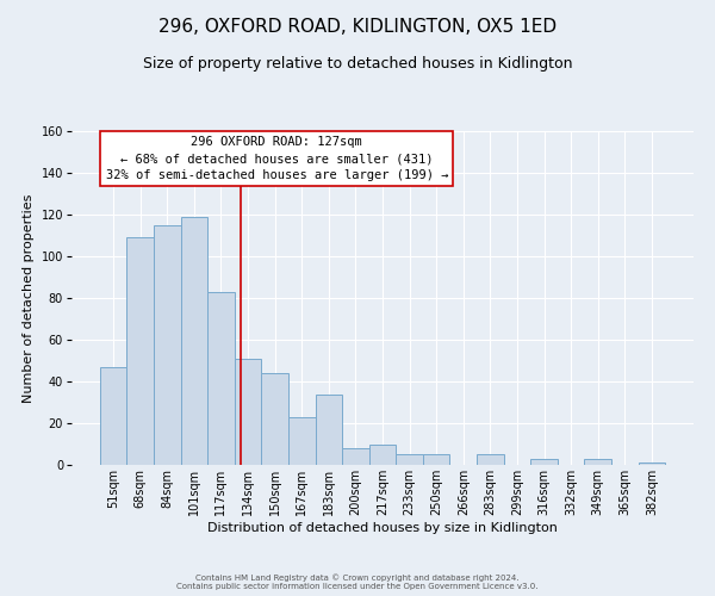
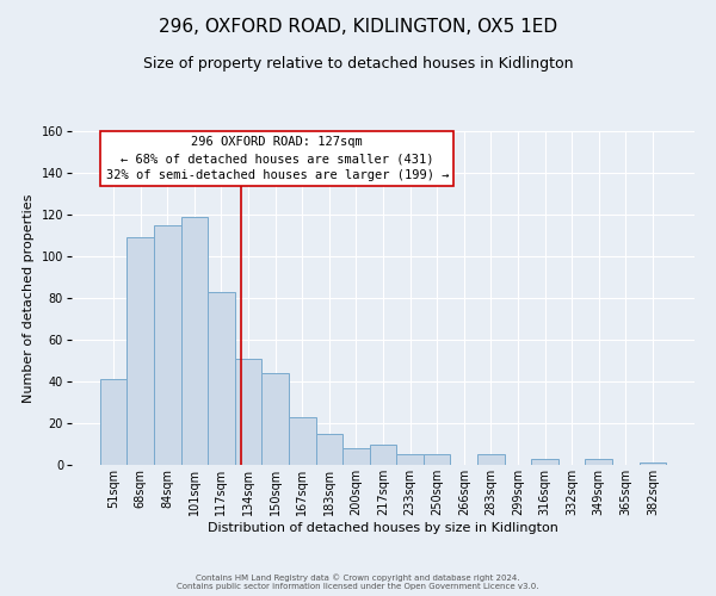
51sqm: 47 -> 41
183sqm: 34 -> 15
